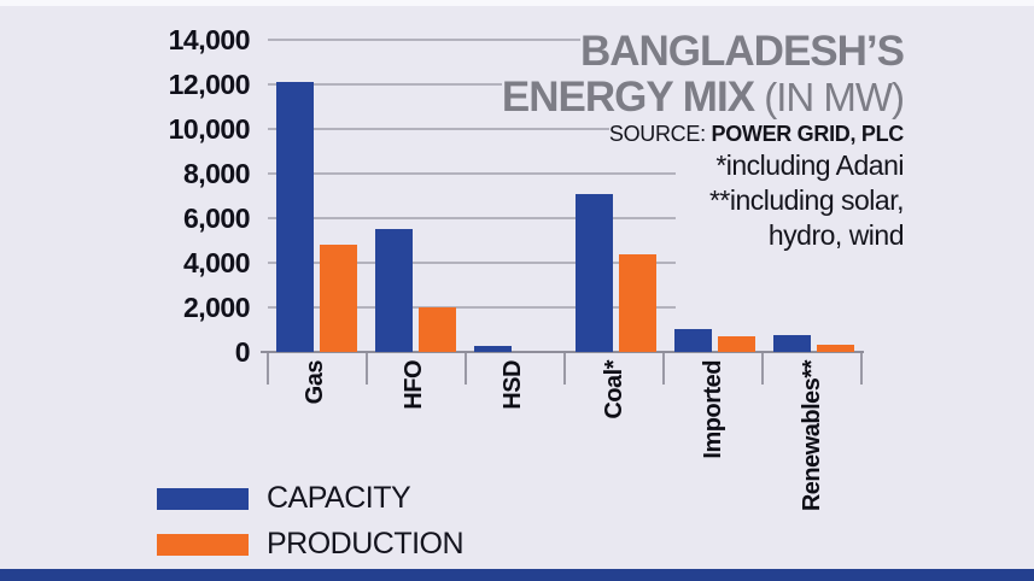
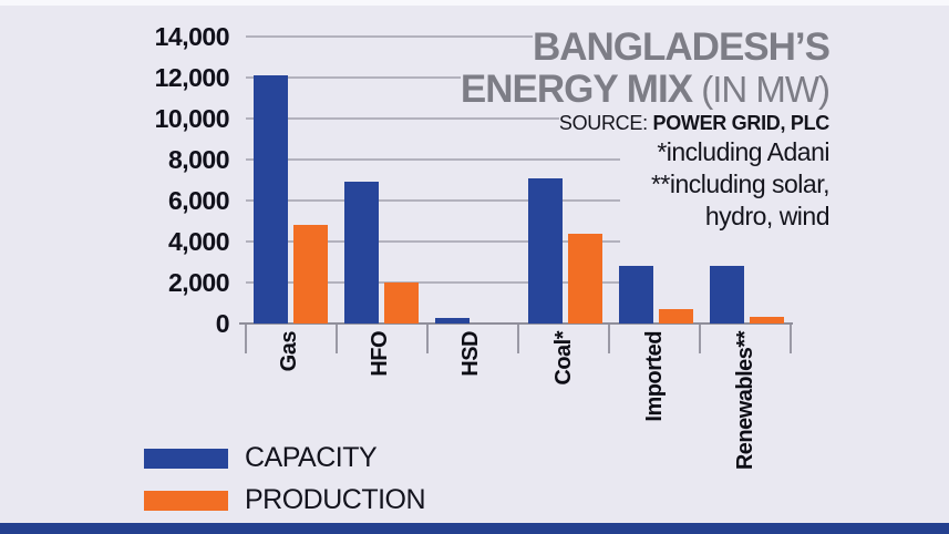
CAPACITY/HFO: 5500 -> 6900
CAPACITY/Imported: 1000 -> 2800
CAPACITY/Renewables**: 800 -> 2800
